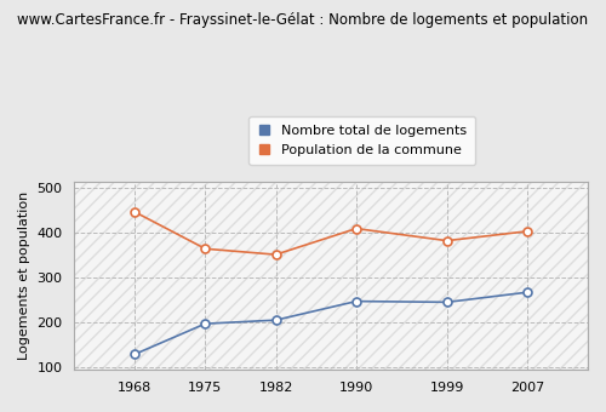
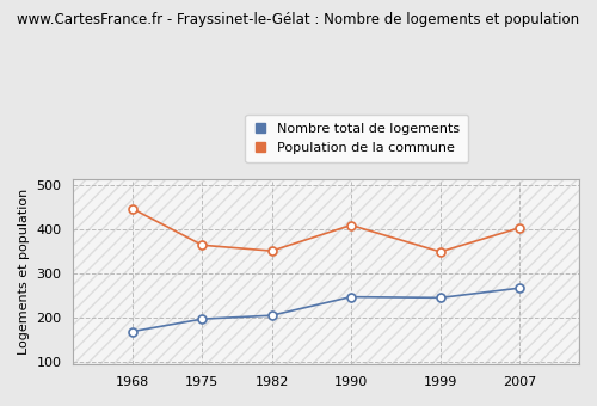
Nombre total de logements/1968: 130 -> 170
Population de la commune/1999: 383 -> 350
